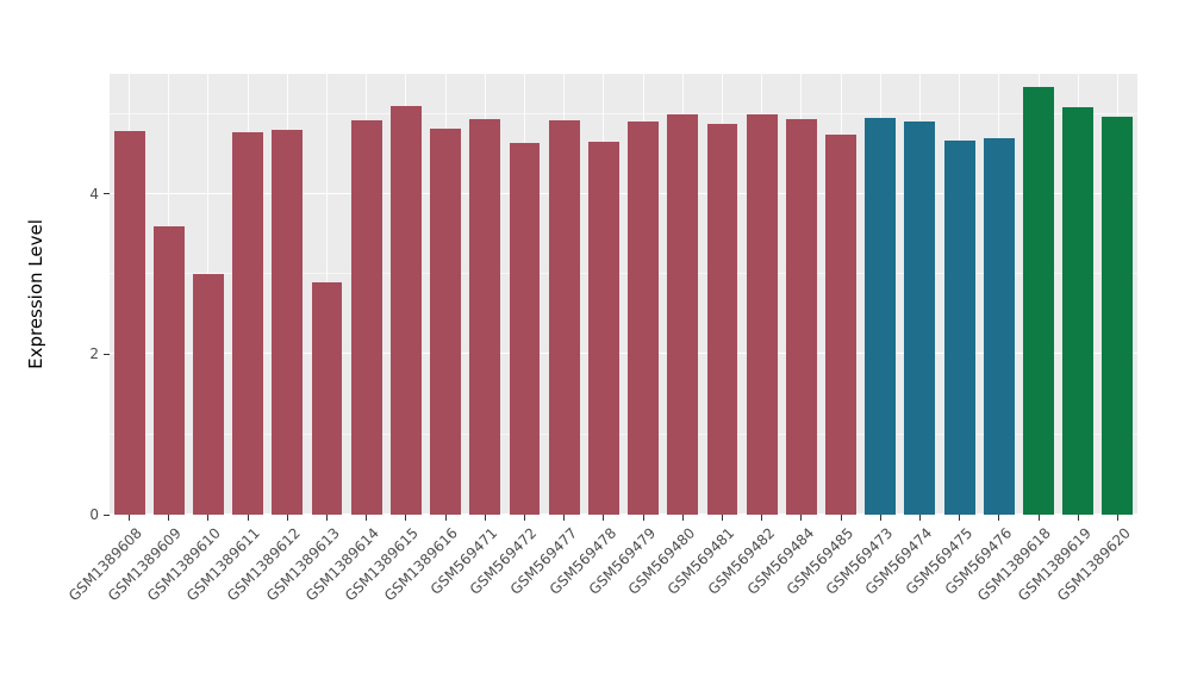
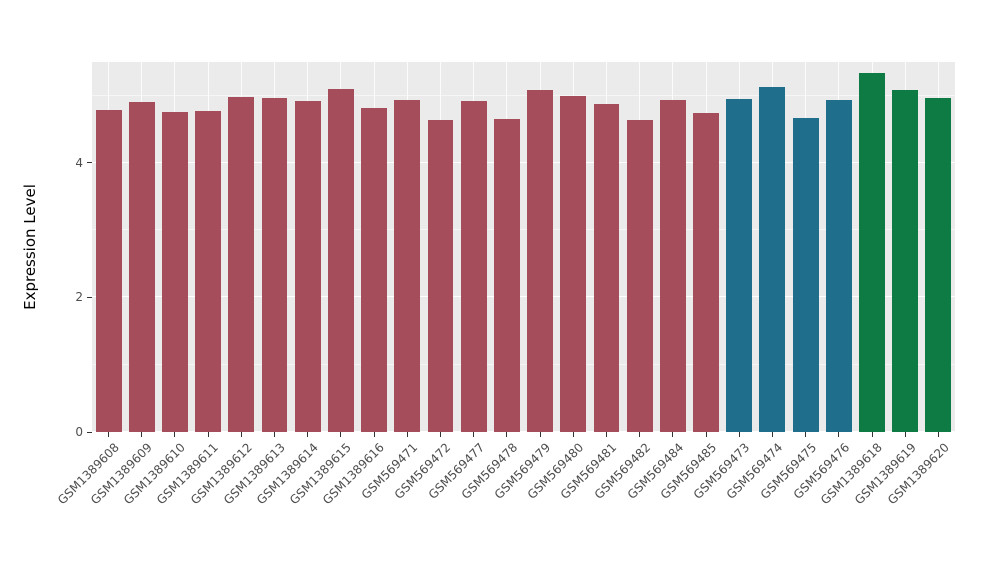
GSM1389609: 3.6 -> 4.9
GSM1389610: 3.0 -> 4.8
GSM1389612: 4.8 -> 5.0
GSM1389613: 2.9 -> 5.0
GSM569479: 4.9 -> 5.1
GSM569482: 5.0 -> 4.6
GSM569474: 4.9 -> 5.1
GSM569476: 4.7 -> 4.9
